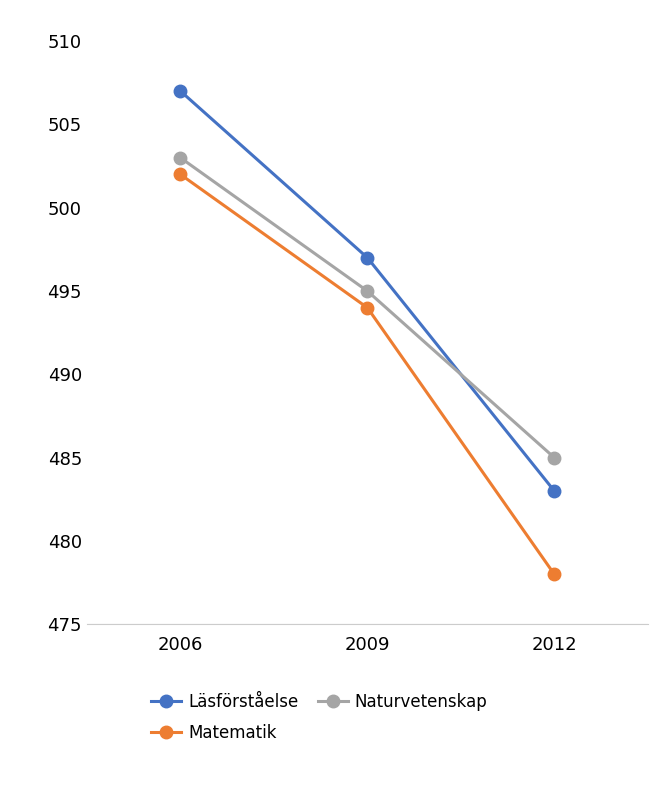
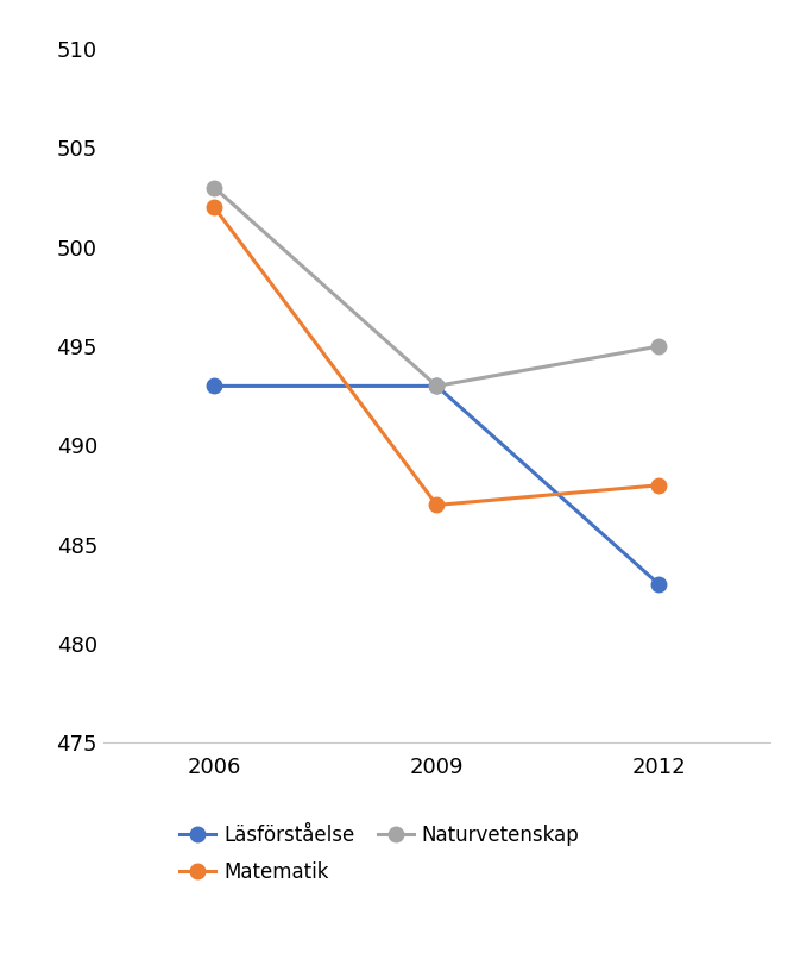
Läsförståelse/2006: 507 -> 493
Läsförståelse/2009: 497 -> 493
Matematik/2009: 494 -> 487
Naturvetenskap/2009: 495 -> 493
Matematik/2012: 478 -> 488
Naturvetenskap/2012: 485 -> 495
